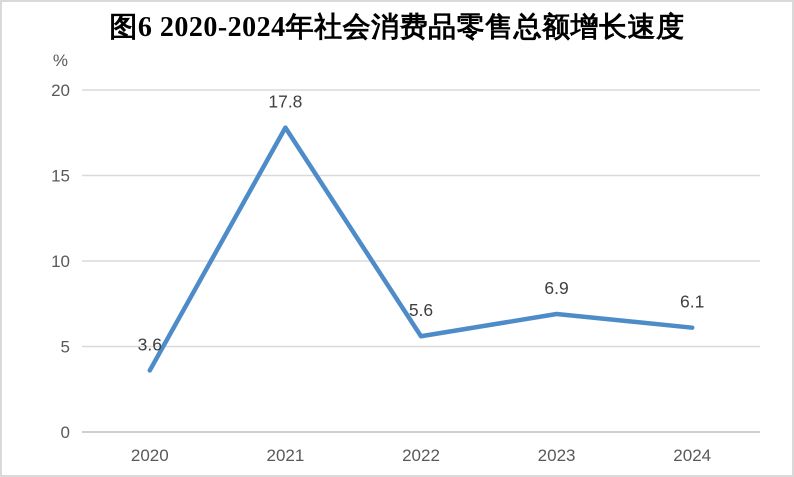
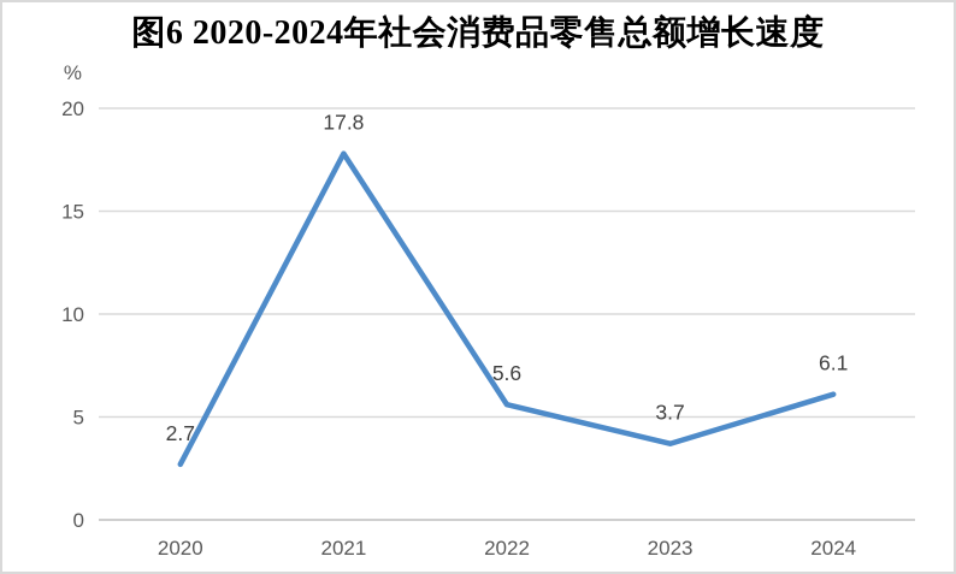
2020: 3.6 -> 2.7
2023: 6.9 -> 3.7
